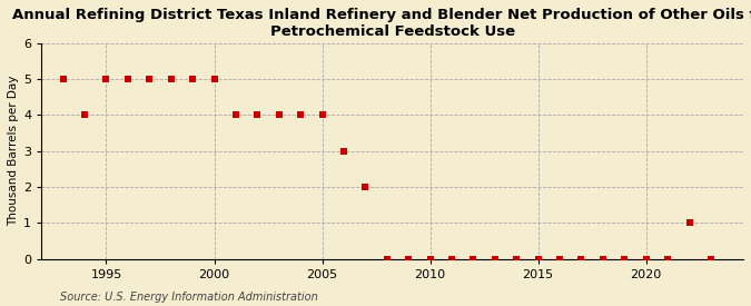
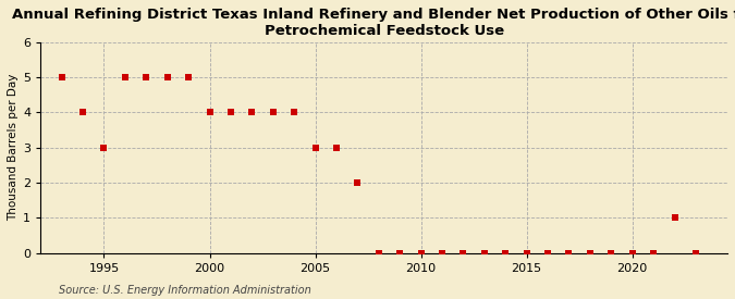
1995: 5 -> 3
2000: 5 -> 4
2005: 4 -> 3
